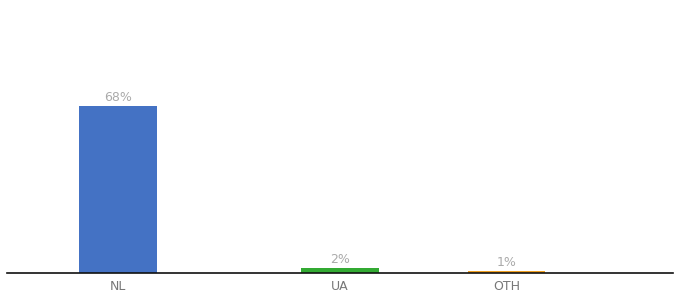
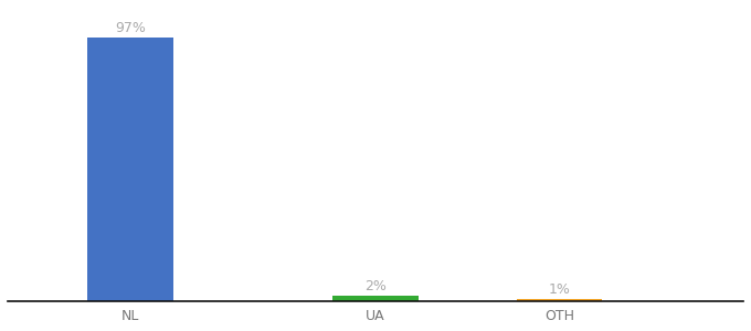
NL: 68% -> 97%
